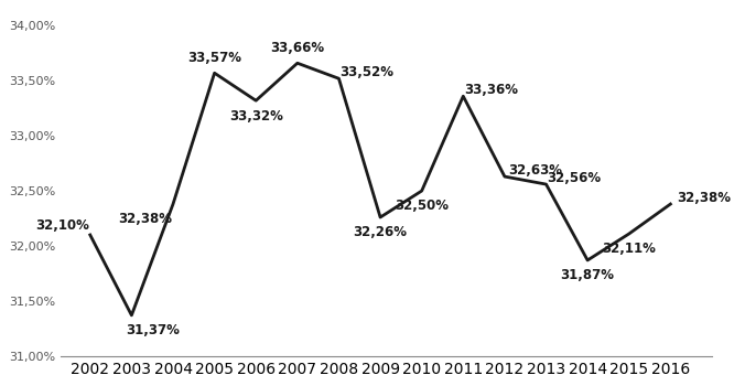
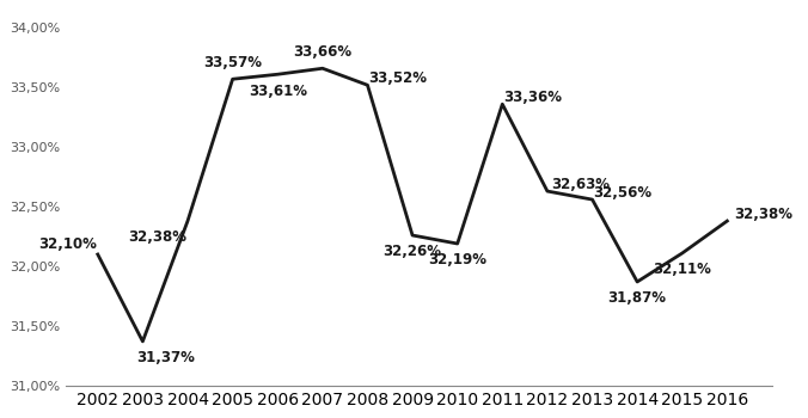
2006: 33,32% -> 33,61%
2010: 32,50% -> 32,19%
